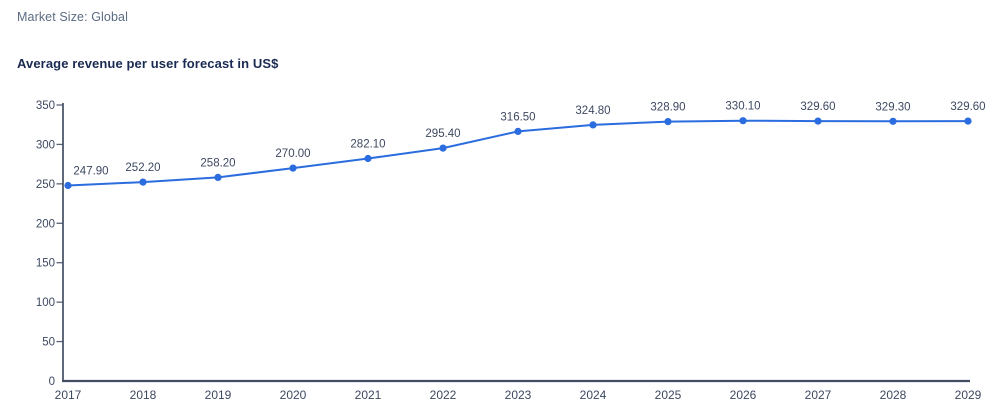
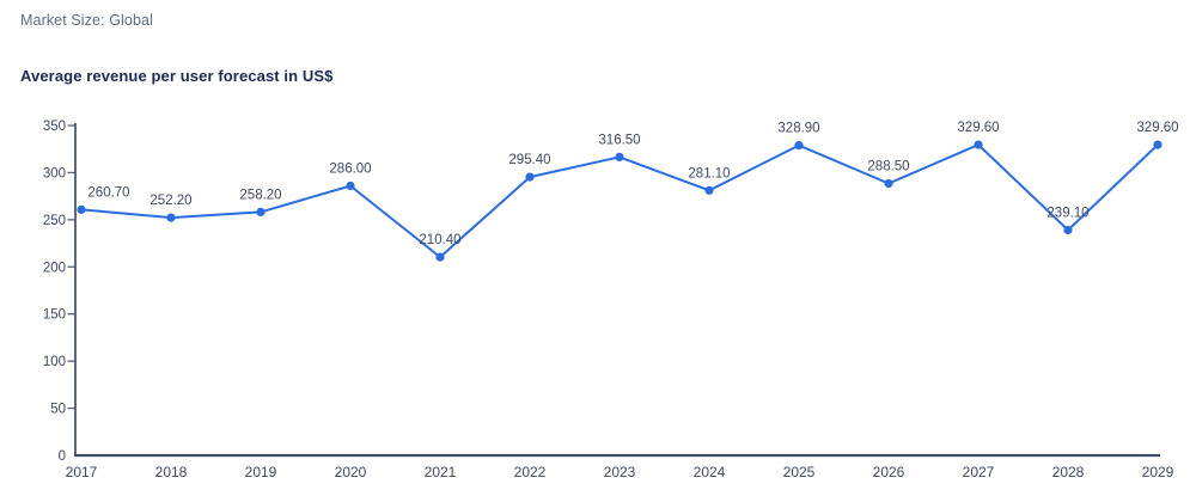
2017: 247.90 -> 260.70
2020: 270.00 -> 286.00
2021: 282.10 -> 210.40
2024: 324.80 -> 281.10
2026: 330.10 -> 288.50
2028: 329.30 -> 239.10
